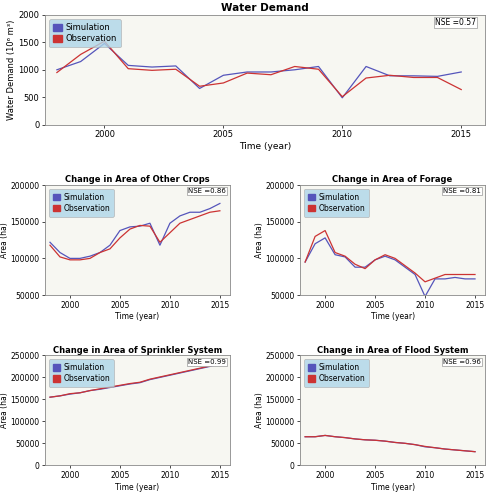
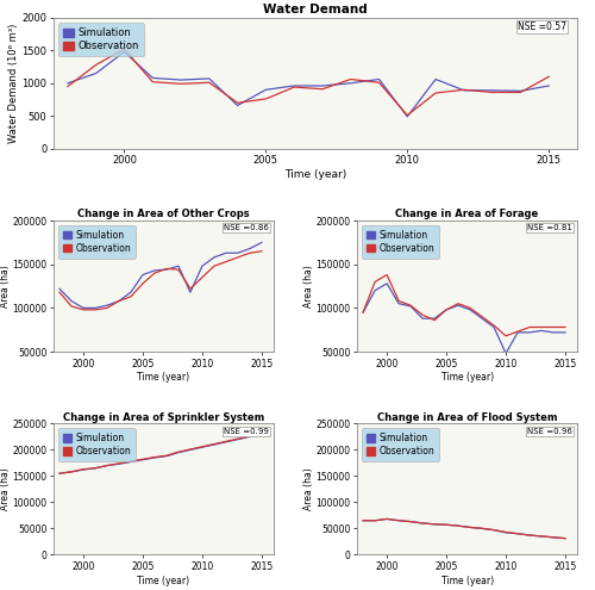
Water Demand/Observation/2015: 640 -> 1100
